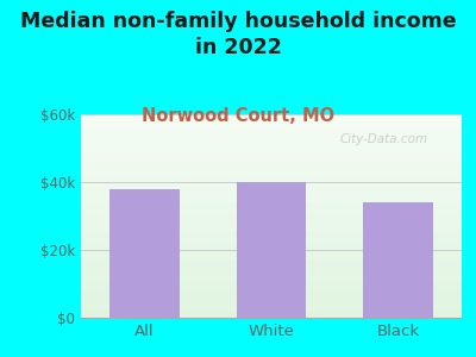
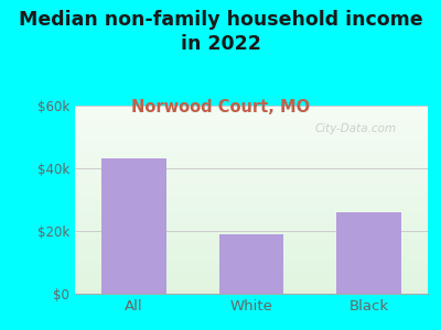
All: $38k -> $43k
White: $40k -> $19k
Black: $34k -> $26k
